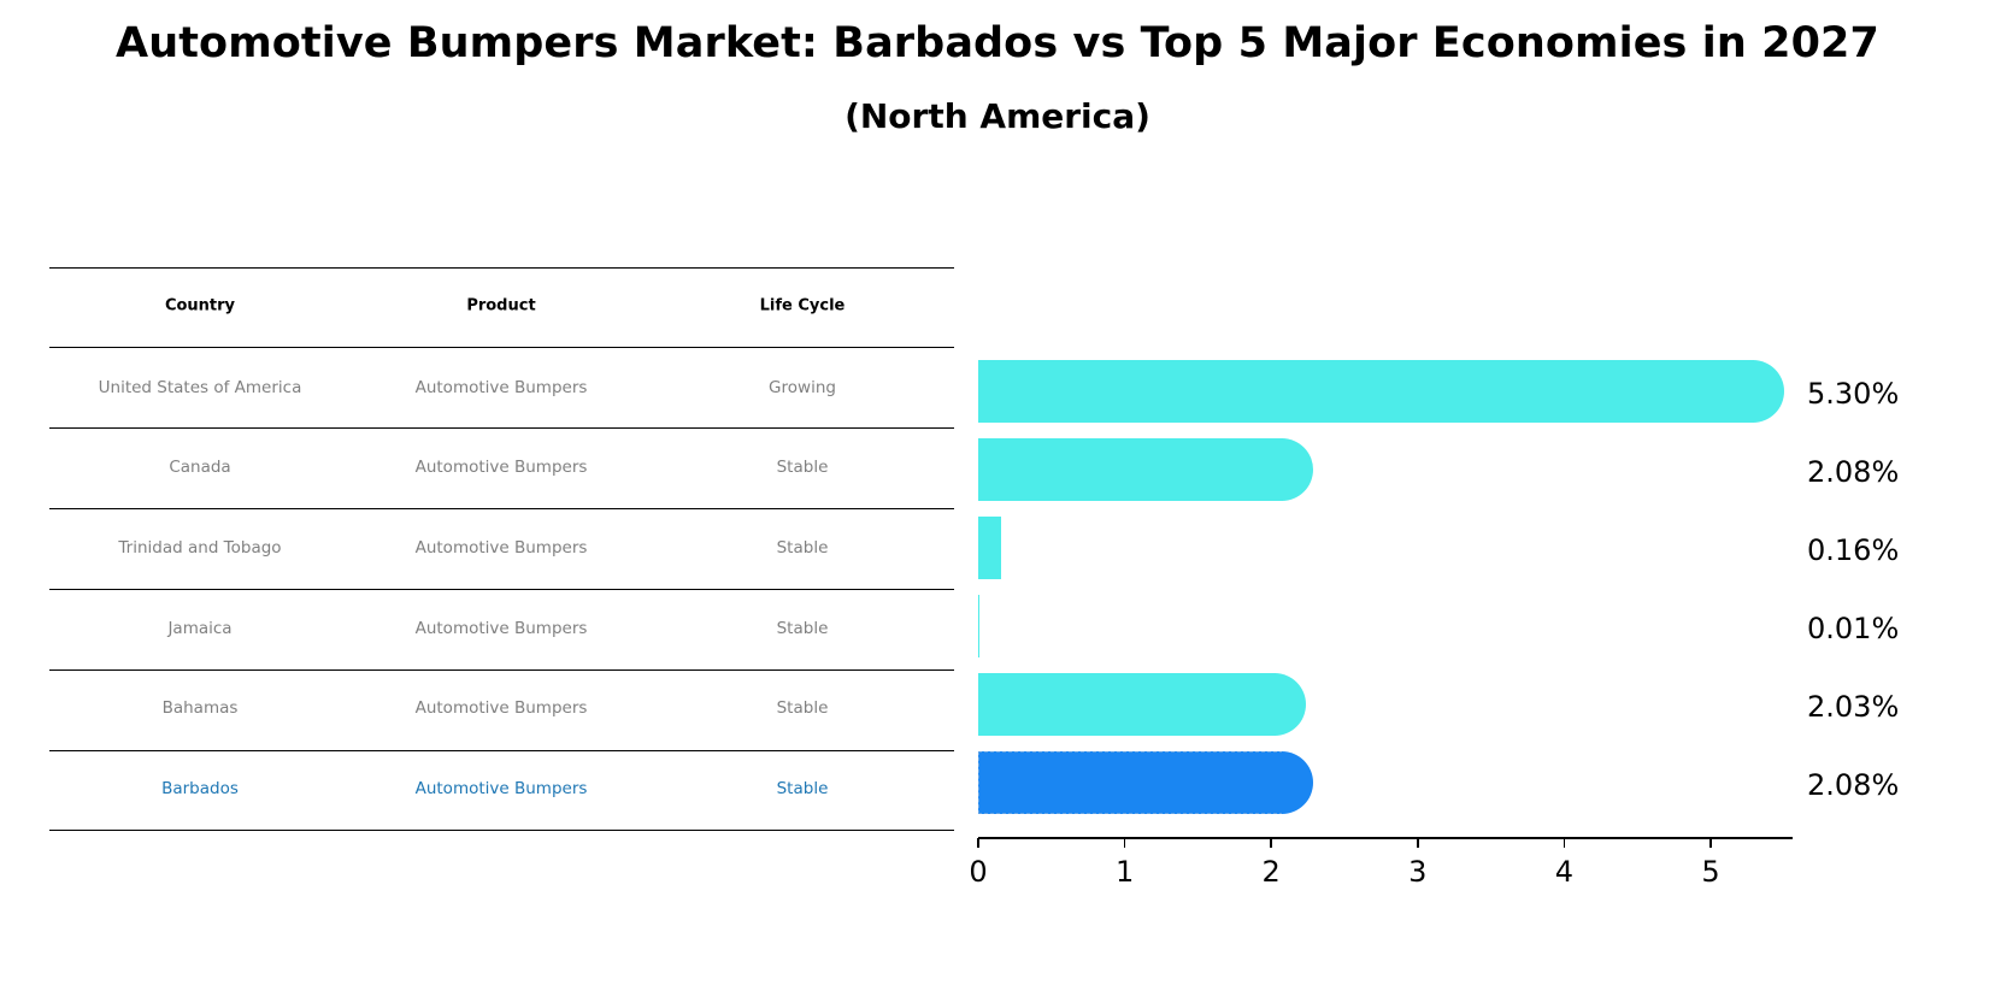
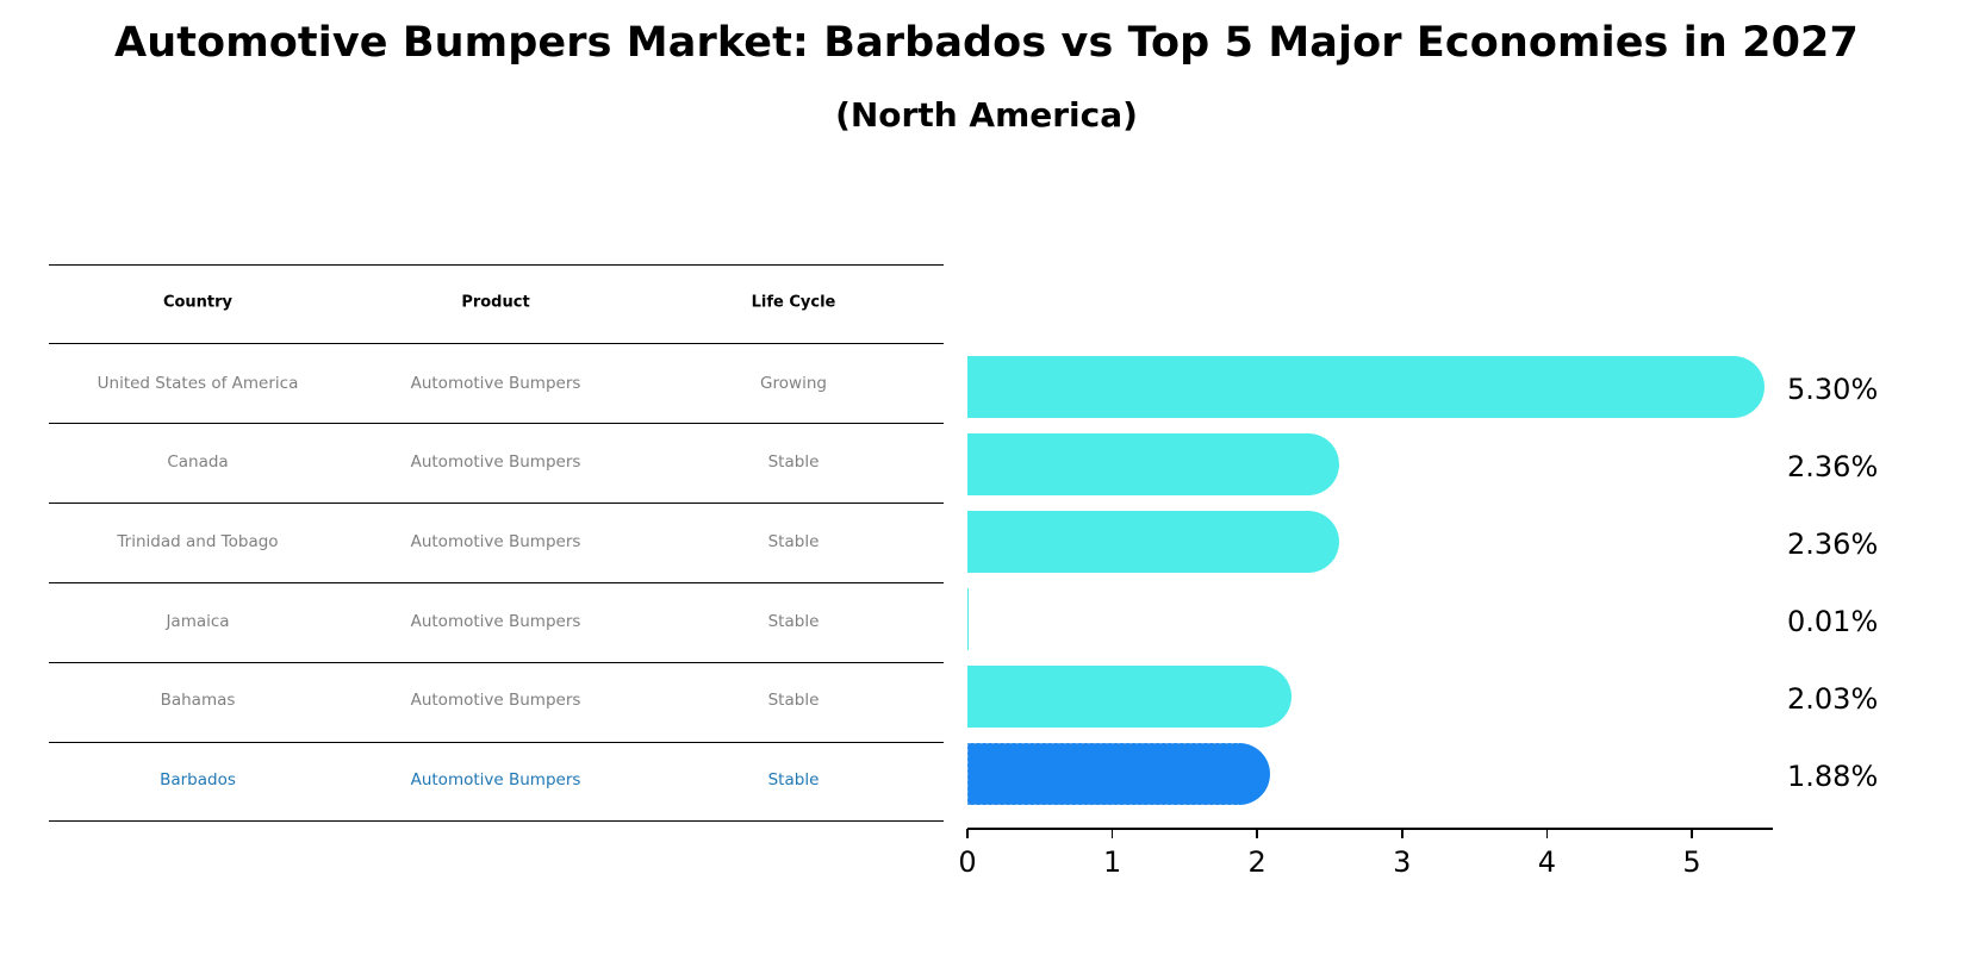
Canada: 2.08% -> 2.36%
Trinidad and Tobago: 0.16% -> 2.36%
Barbados: 2.08% -> 1.88%
